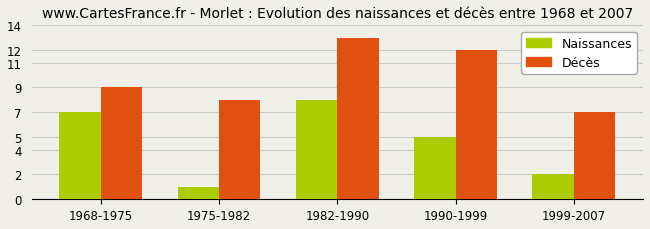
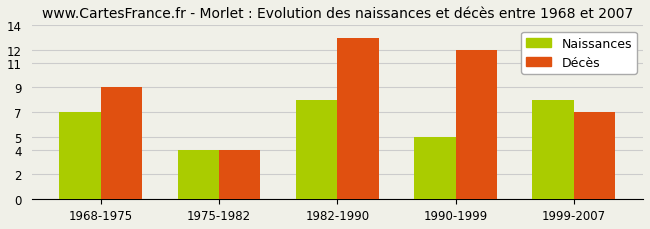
Naissances/1975-1982: 1 -> 4
Décès/1975-1982: 8 -> 4
Naissances/1999-2007: 2 -> 8
